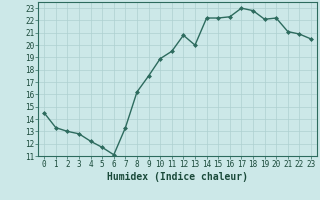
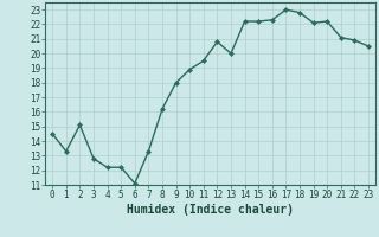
2: 13.0 -> 15.1
5: 11.7 -> 12.2
9: 17.5 -> 18.0
